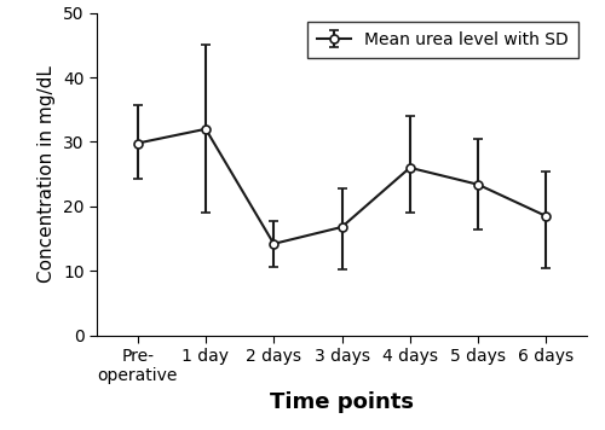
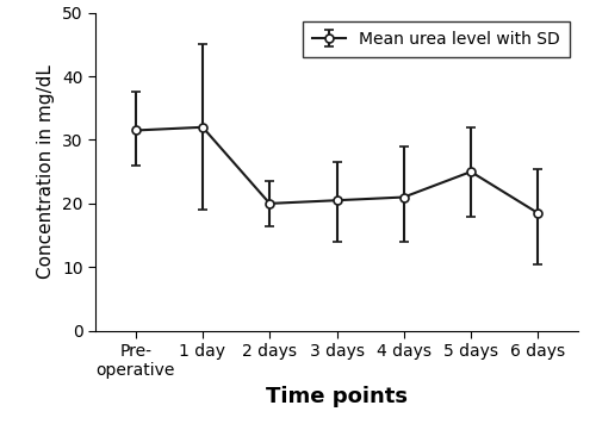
Pre- operative: 29.8 -> 31.5
2 days: 14.2 -> 20.0
3 days: 16.8 -> 20.5
4 days: 26.0 -> 21.0
5 days: 23.4 -> 25.0
